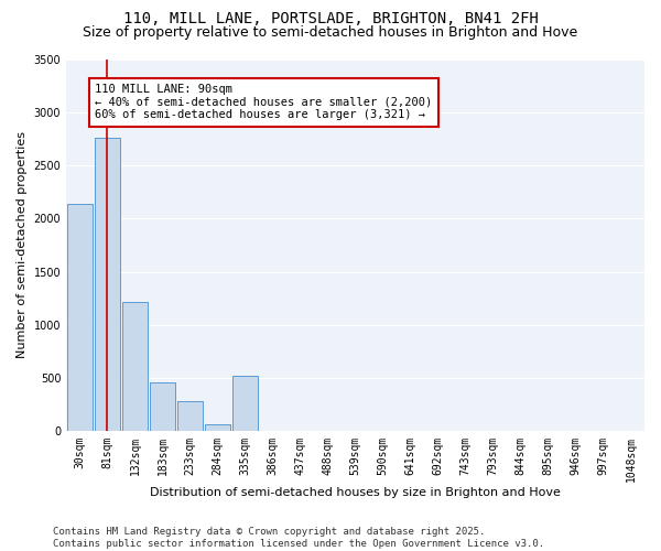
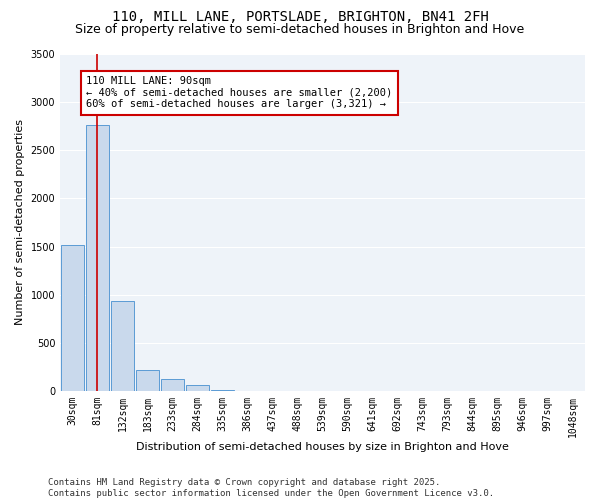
30sqm: 2140 -> 1520
132sqm: 1220 -> 930
183sqm: 460 -> 220
233sqm: 280 -> 120
335sqm: 520 -> 10
